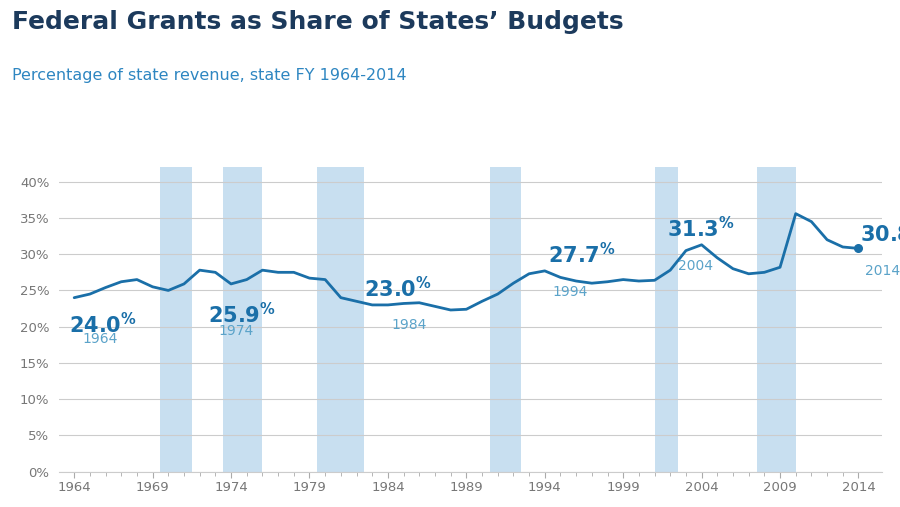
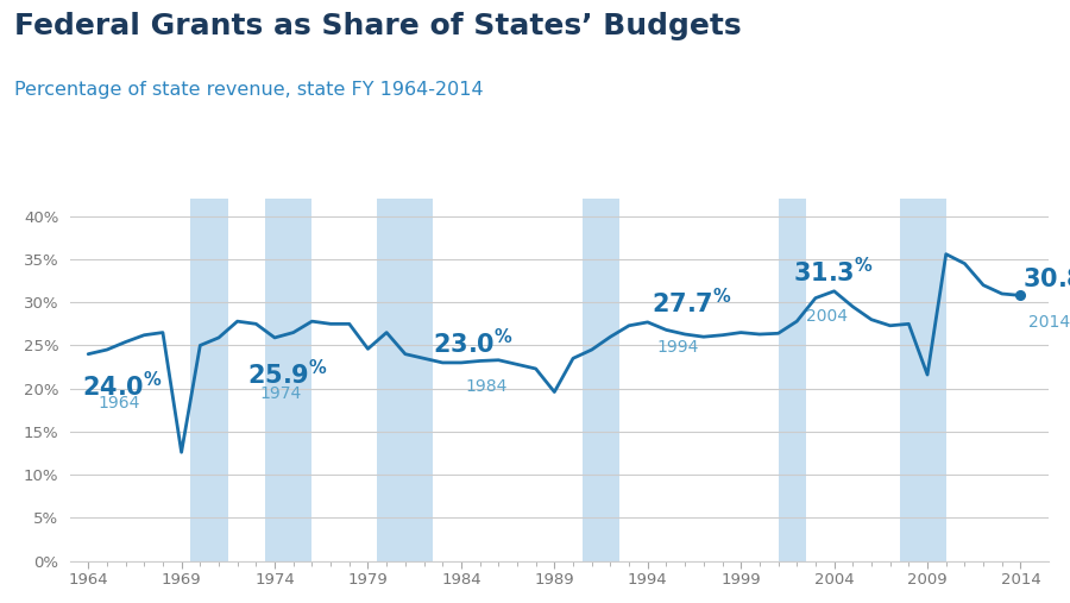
1969: 25.5% -> 12.6%
1979: 26.7% -> 24.6%
1989: 22.4% -> 19.6%
2009: 28.2% -> 21.6%
